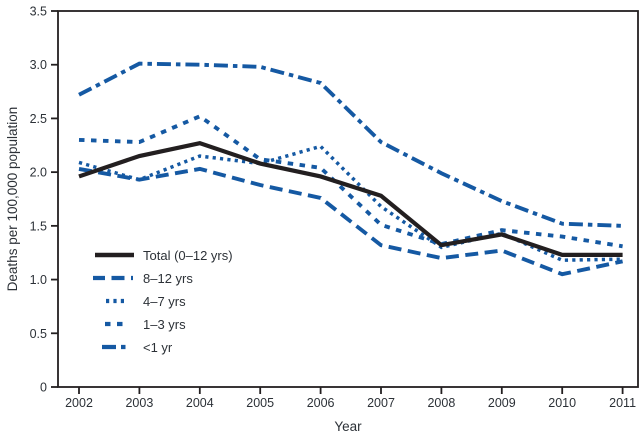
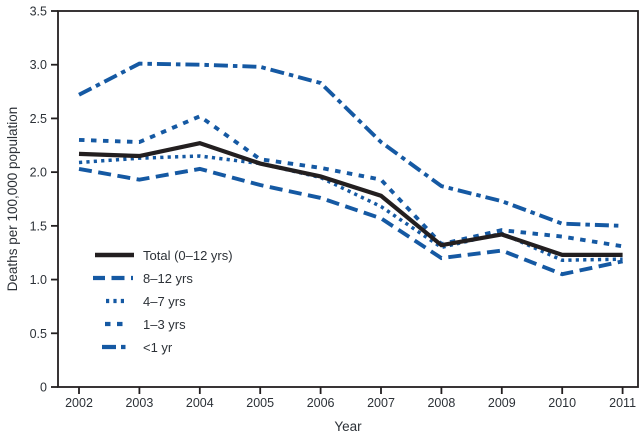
Total (0–12 yrs)/2002: 1.96 -> 2.17
4–7 yrs/2003: 1.93 -> 2.13
4–7 yrs/2006: 2.24 -> 1.95
8–12 yrs/2007: 1.32 -> 1.57
1–3 yrs/2007: 1.51 -> 1.93
<1 yr/2008: 1.99 -> 1.87
